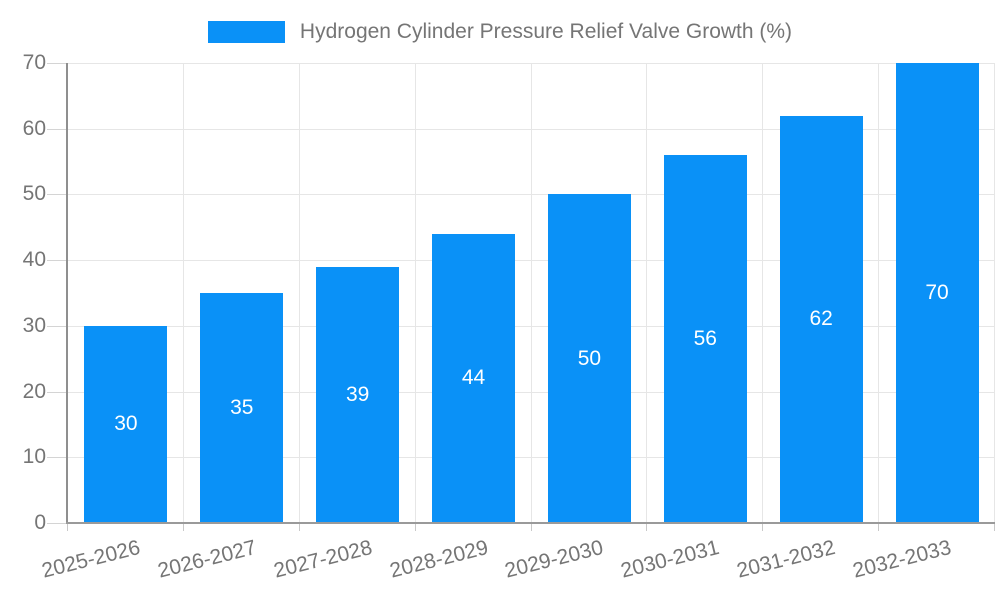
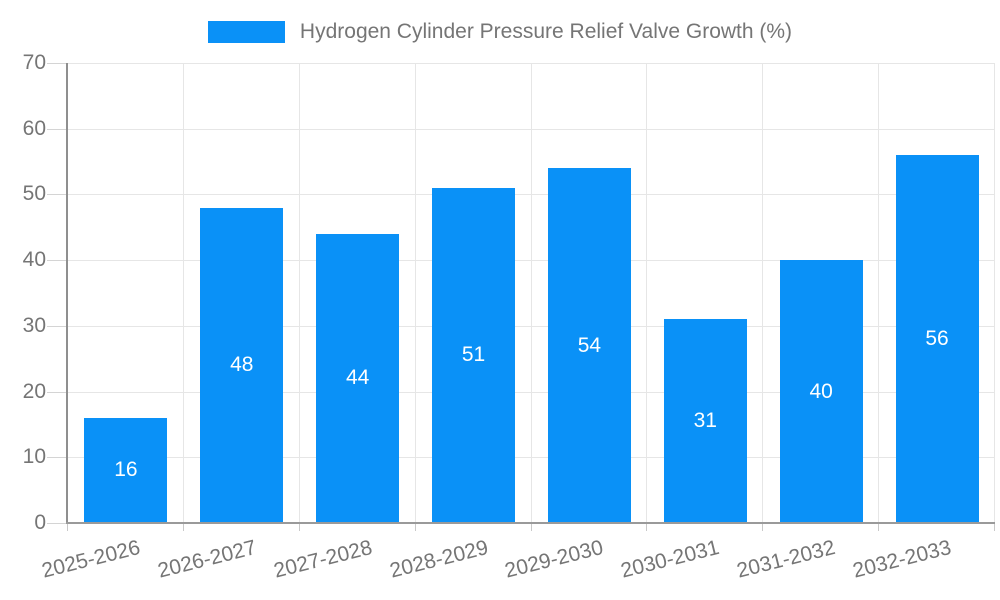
2025-2026: 30 -> 16
2026-2027: 35 -> 48
2027-2028: 39 -> 44
2028-2029: 44 -> 51
2029-2030: 50 -> 54
2030-2031: 56 -> 31
2031-2032: 62 -> 40
2032-2033: 70 -> 56
